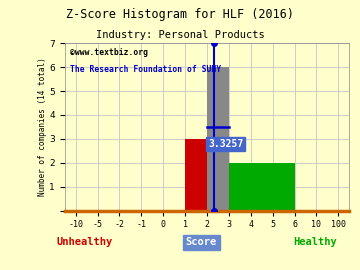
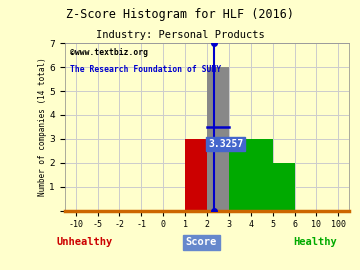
4: 2 -> 3
